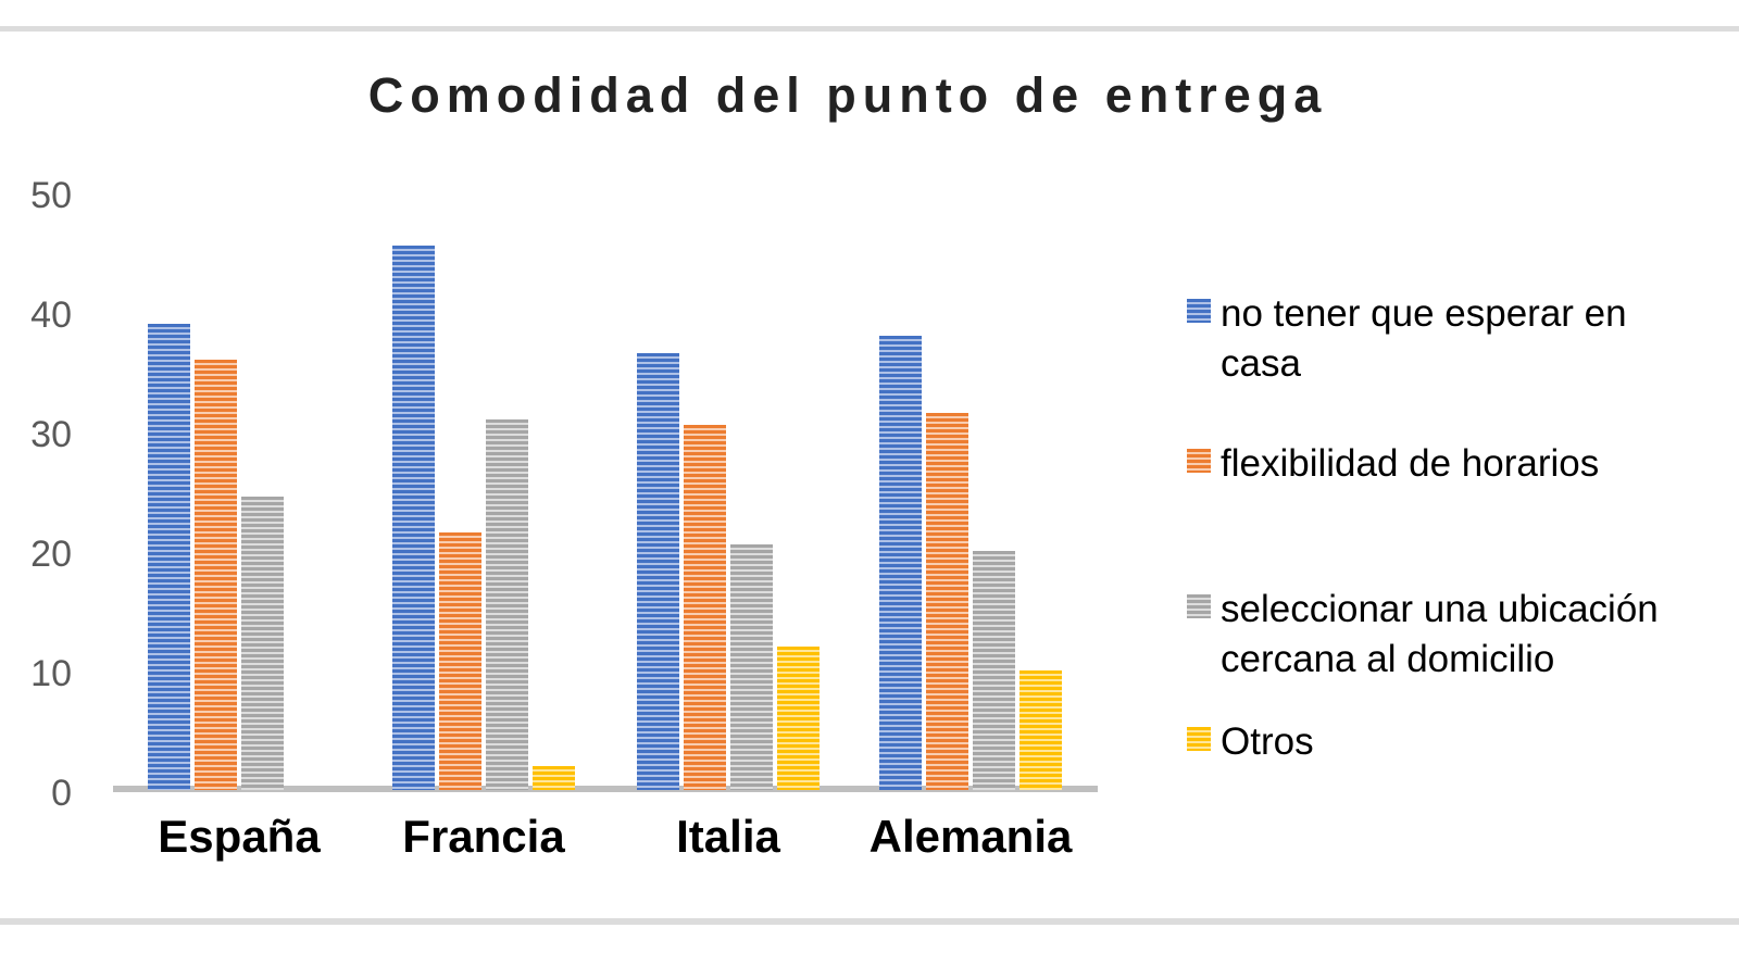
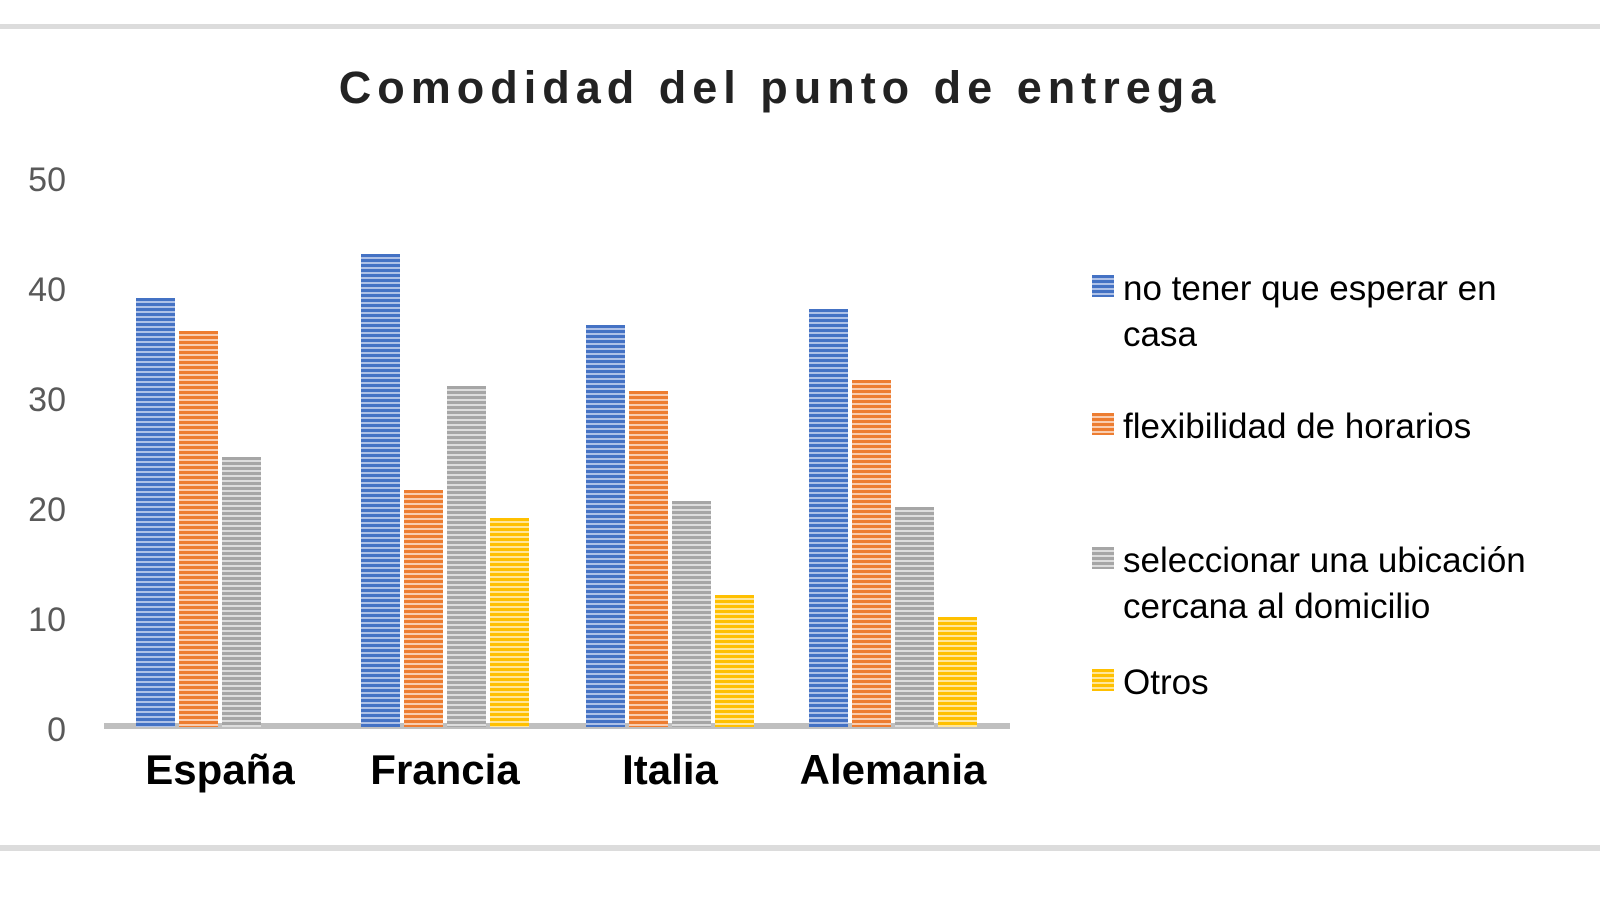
no tener que esperar en casa/Francia: 45.5 -> 43.0
Otros/Francia: 2 -> 19
